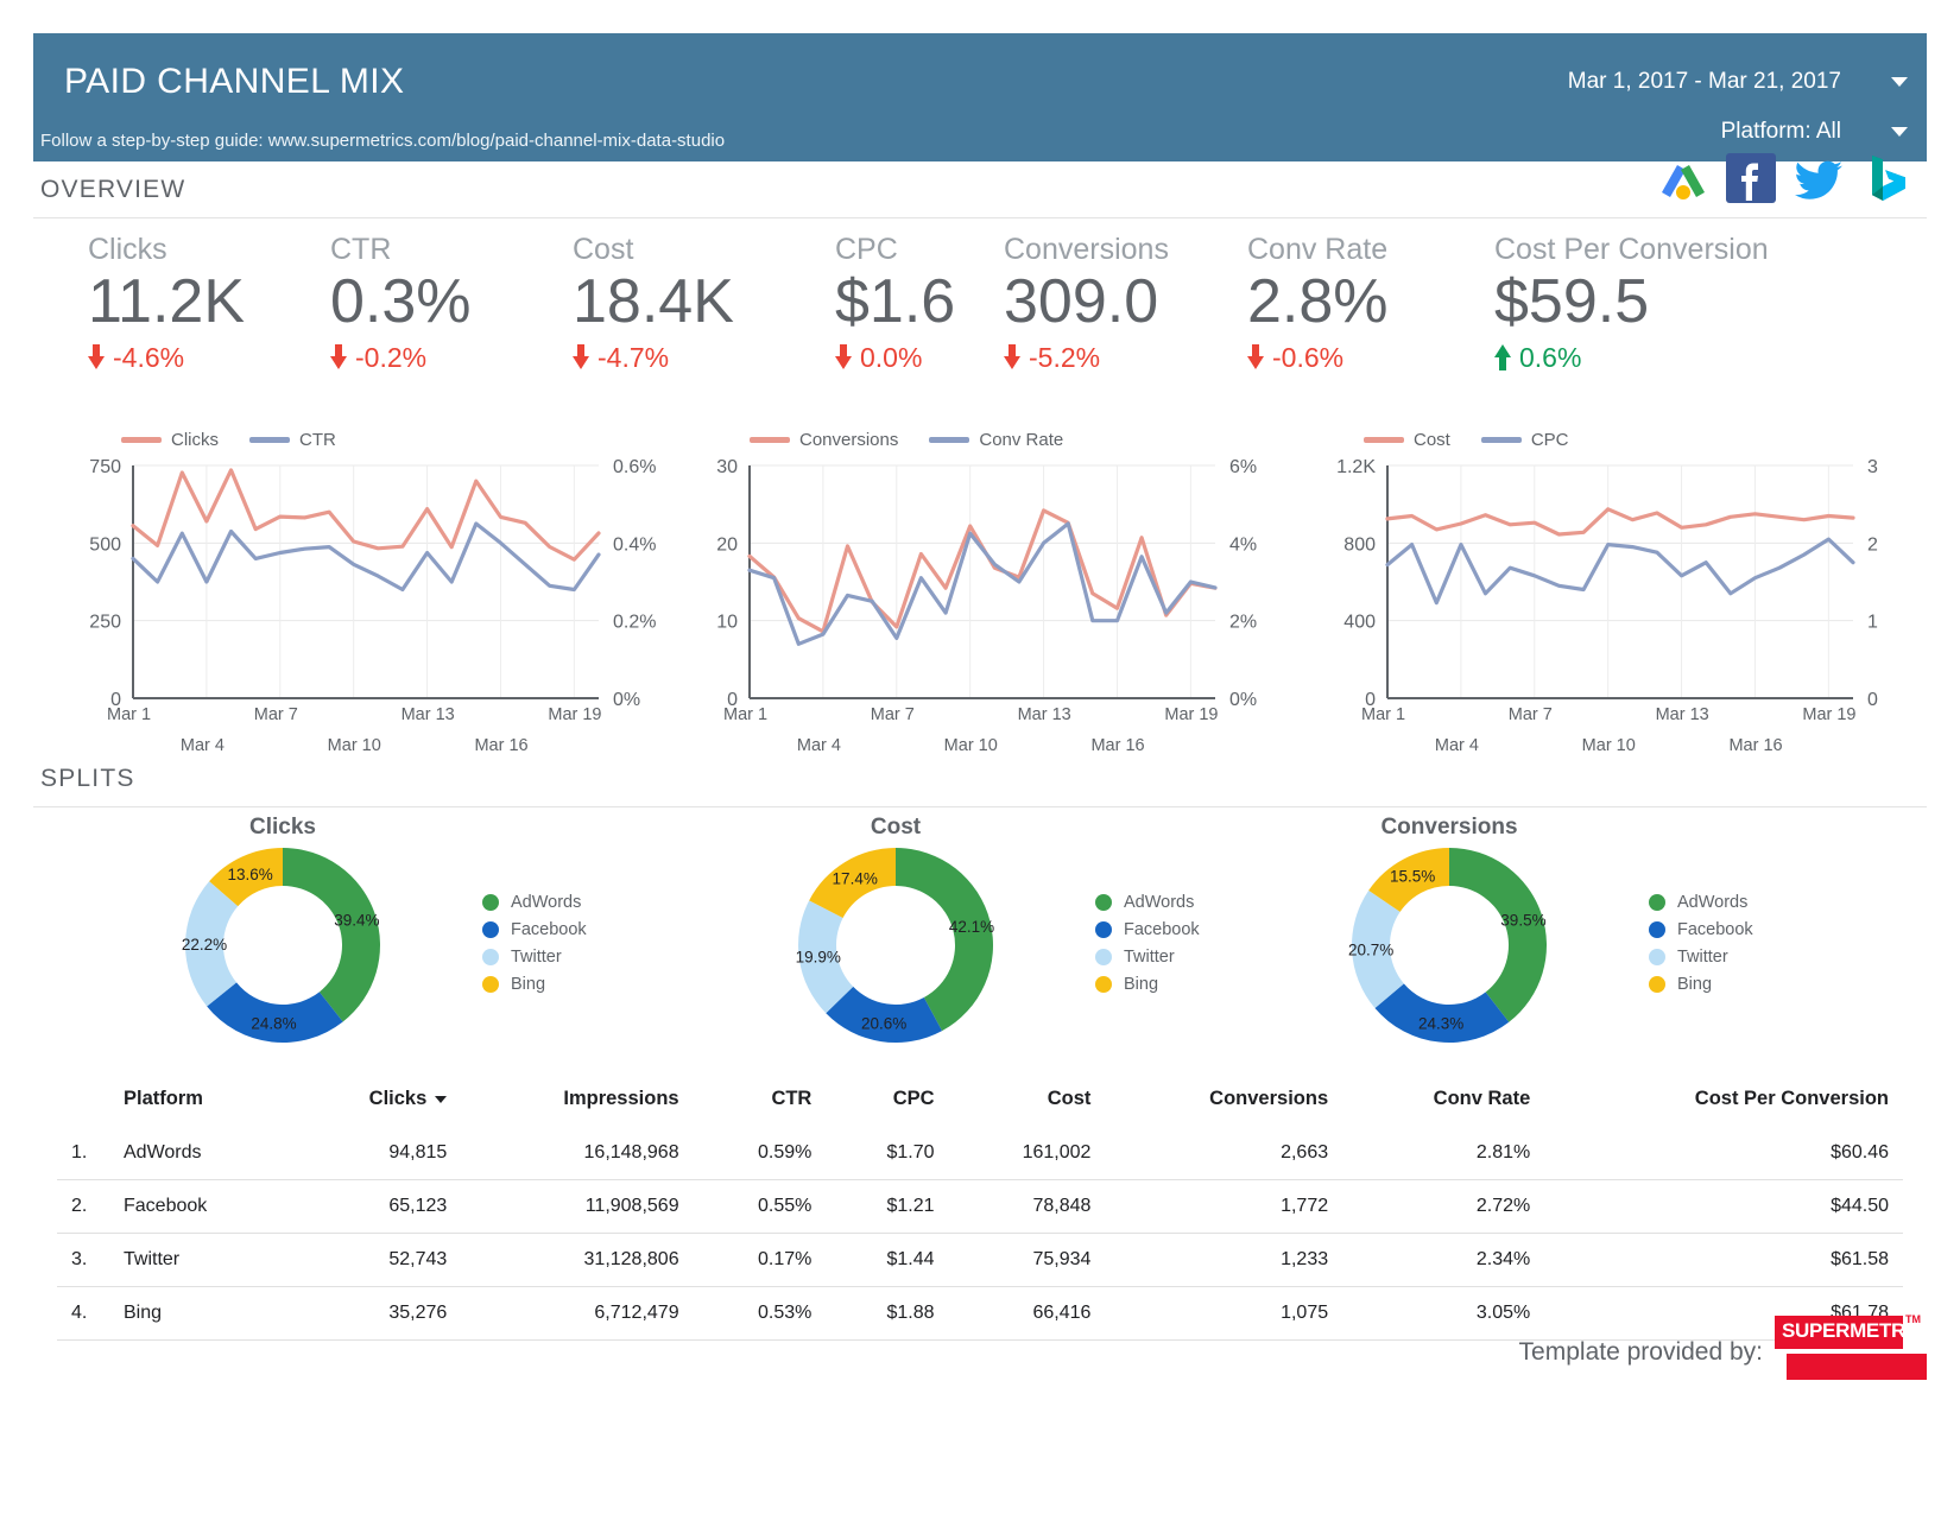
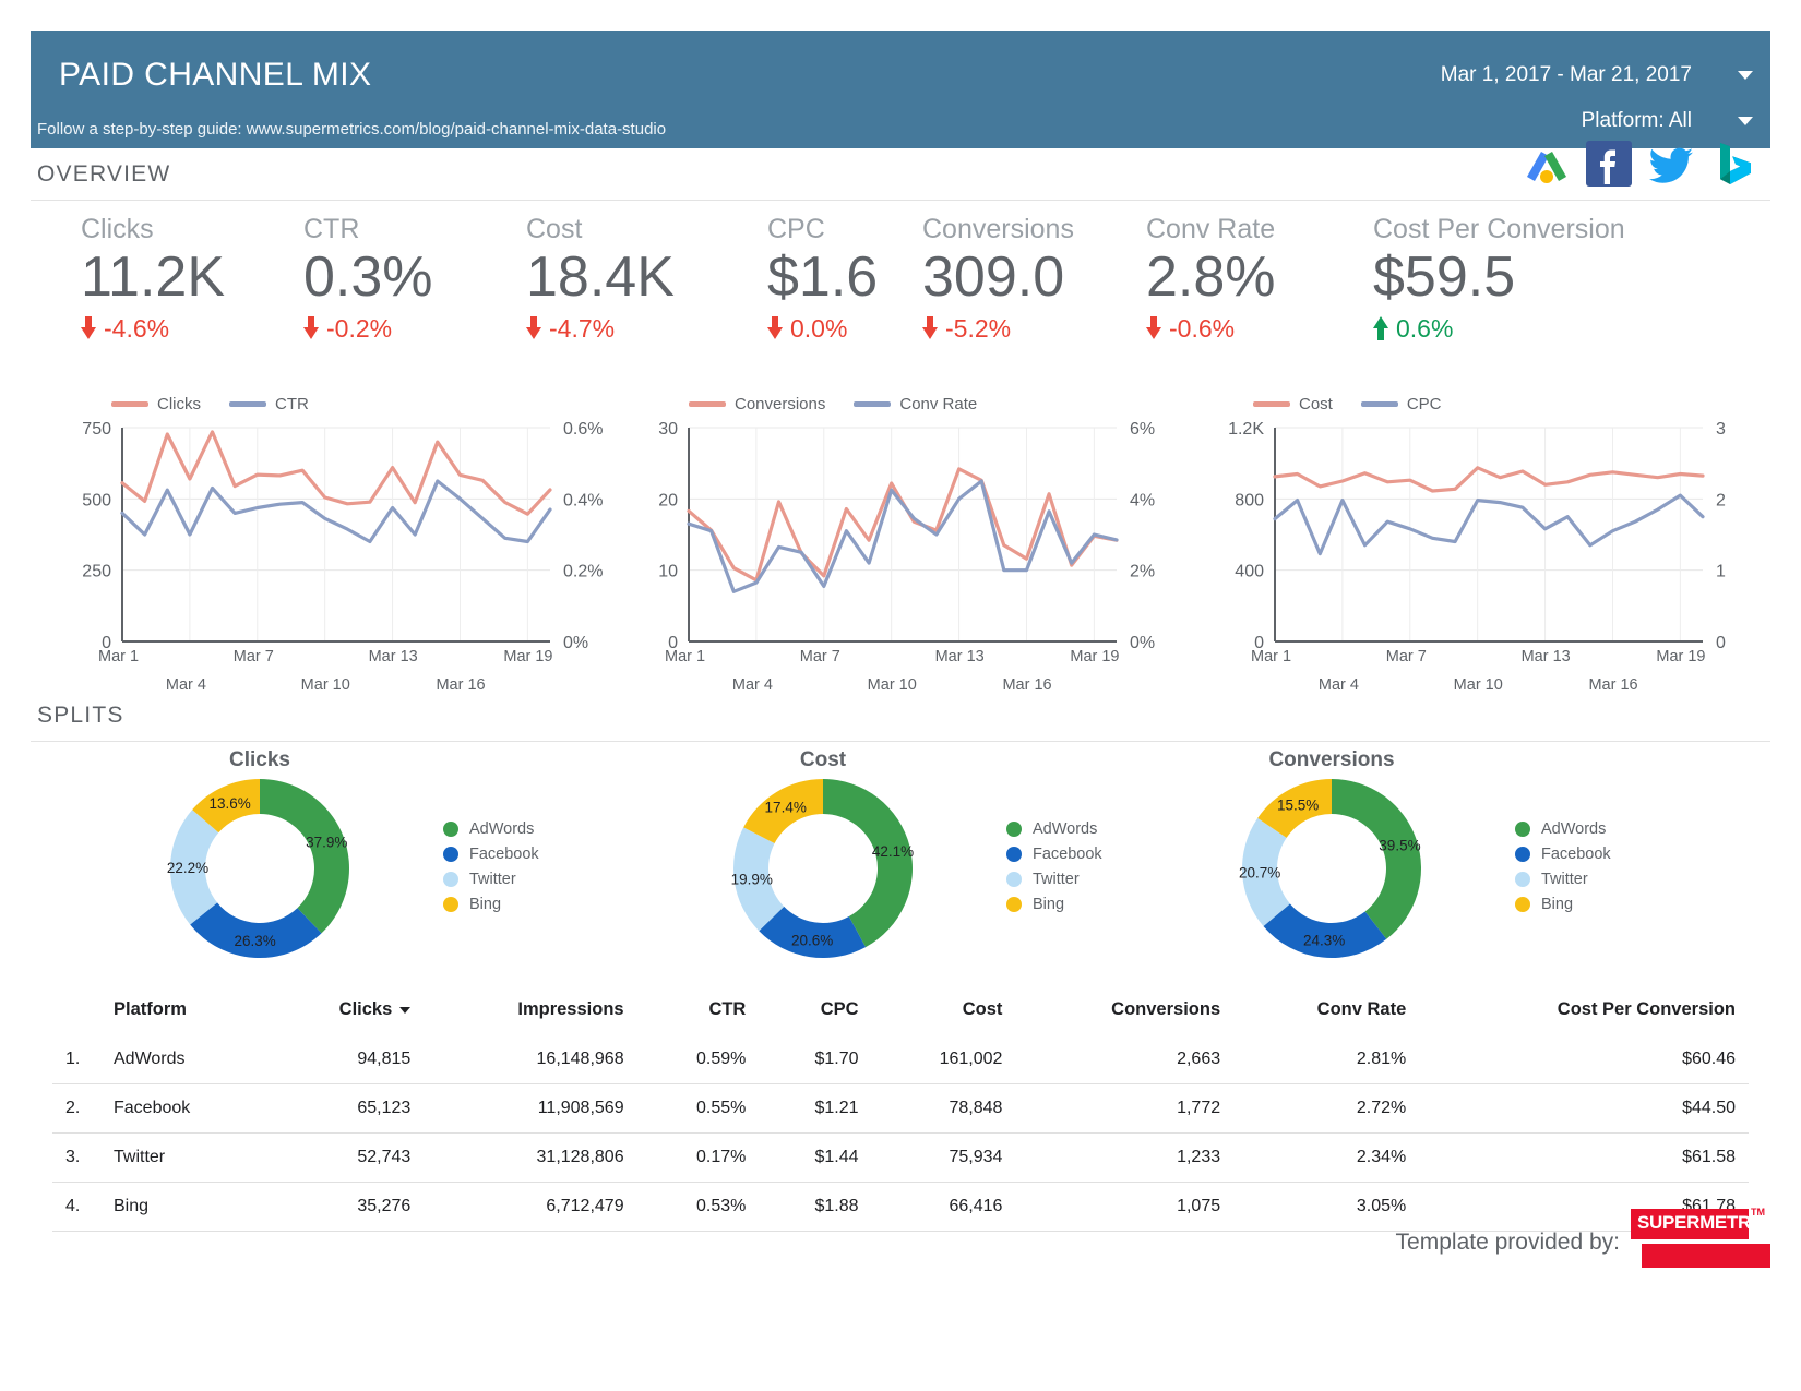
Clicks/AdWords: 39.4% -> 37.9%
Clicks/Facebook: 24.8% -> 26.3%
